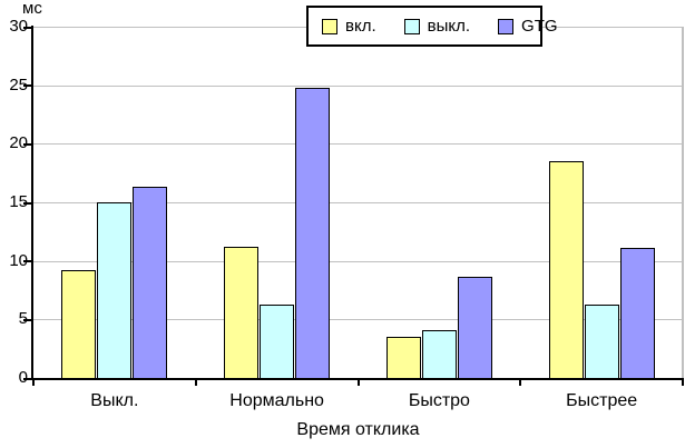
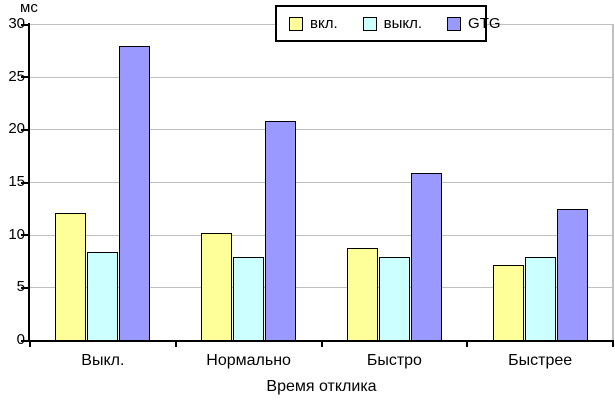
вкл./Выкл.: 9.2 -> 12.1
выкл./Выкл.: 15.0 -> 8.4
GTG/Выкл.: 16.3 -> 27.9
вкл./Нормально: 11.2 -> 10.2
выкл./Нормально: 6.3 -> 7.9
GTG/Нормально: 24.8 -> 20.8
вкл./Быстро: 3.5 -> 8.7
выкл./Быстро: 4.1 -> 7.9
GTG/Быстро: 8.6 -> 15.9
вкл./Быстрее: 18.5 -> 7.1
выкл./Быстрее: 6.3 -> 7.9
GTG/Быстрее: 11.1 -> 12.4
